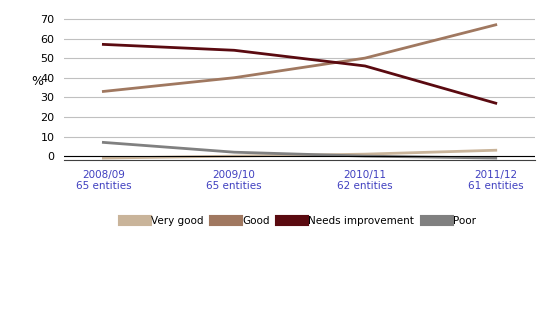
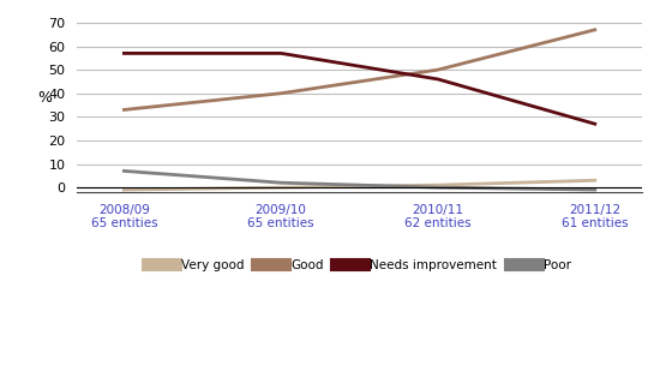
Needs improvement/2009/10 65 entities: 54 -> 57
